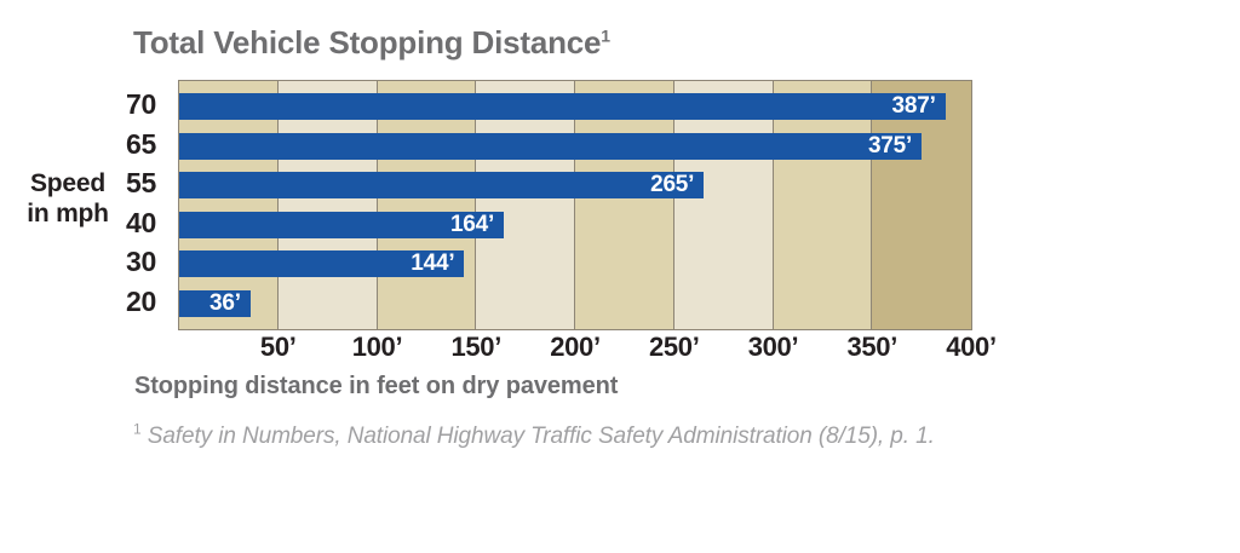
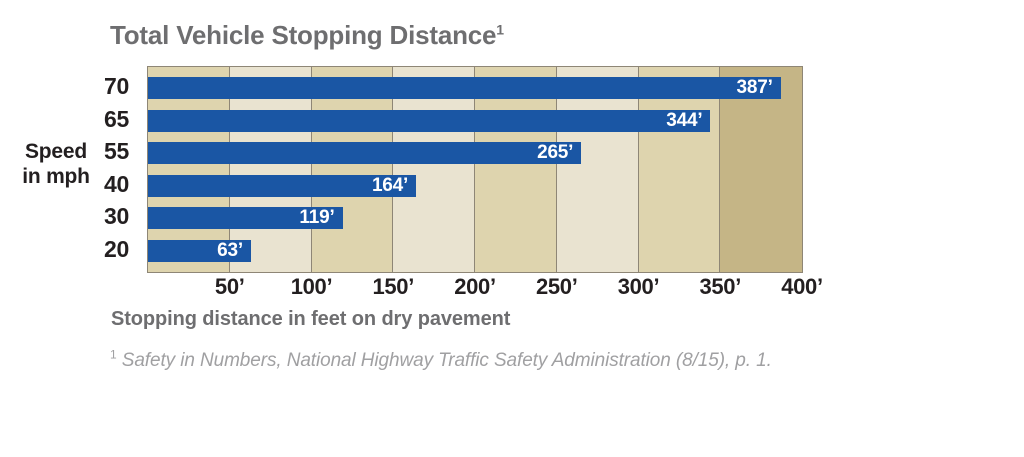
65: 375 -> 344
30: 144 -> 119
20: 36 -> 63
